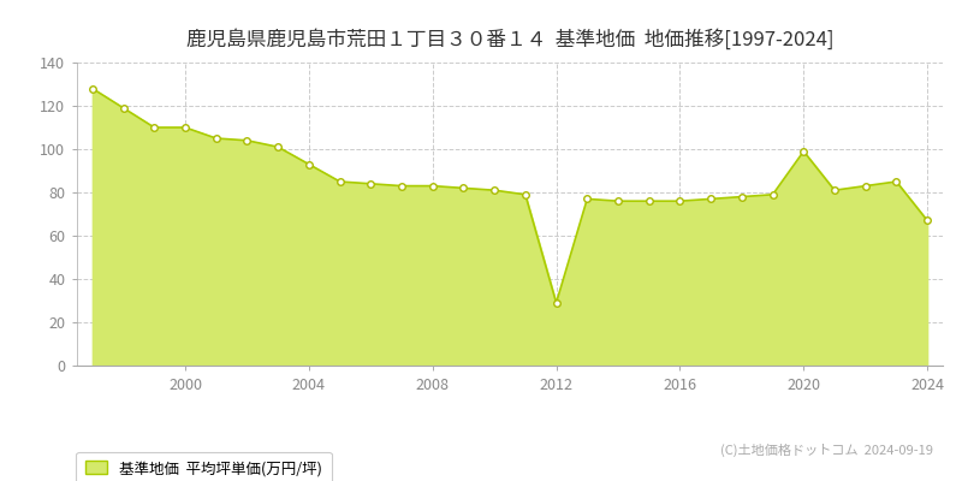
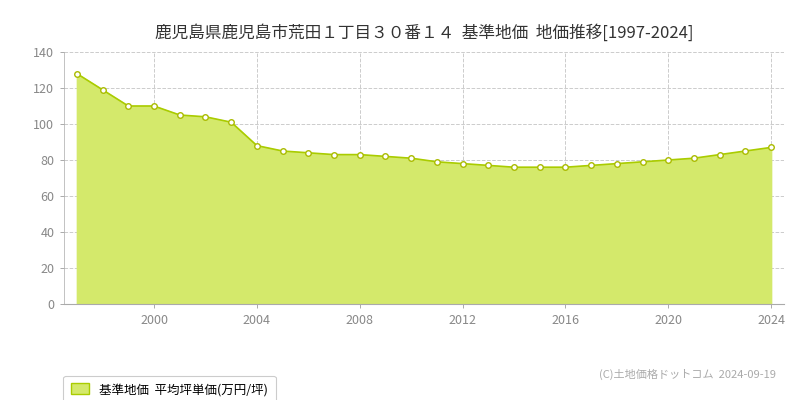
2004: 93 -> 88
2012: 29 -> 78
2020: 99 -> 80
2024: 67 -> 87
